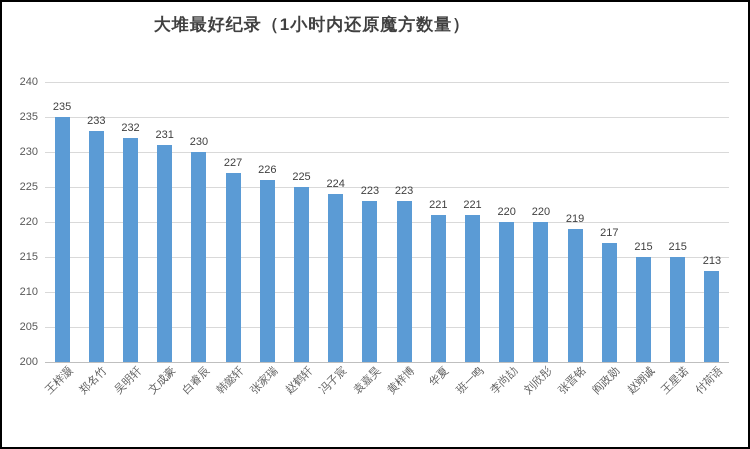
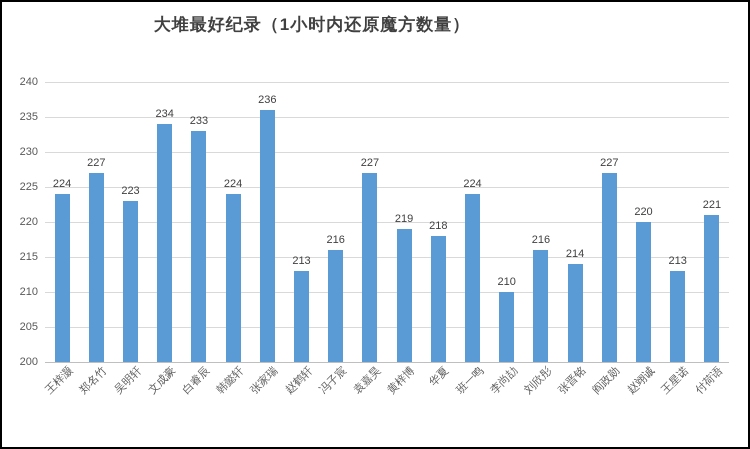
王梓灏: 235 -> 224
郑名竹: 233 -> 227
吴明轩: 232 -> 223
文成豪: 231 -> 234
白睿辰: 230 -> 233
韩懿轩: 227 -> 224
张家瑞: 226 -> 236
赵鹤轩: 225 -> 213
冯子宸: 224 -> 216
袁嘉昊: 223 -> 227
黄梓博: 223 -> 219
华夏: 221 -> 218
班一鸣: 221 -> 224
李尚劼: 220 -> 210
刘欣彤: 220 -> 216
张晋铭: 219 -> 214
阎政勋: 217 -> 227
赵翊诚: 215 -> 220
王星诺: 215 -> 213
付荷语: 213 -> 221
